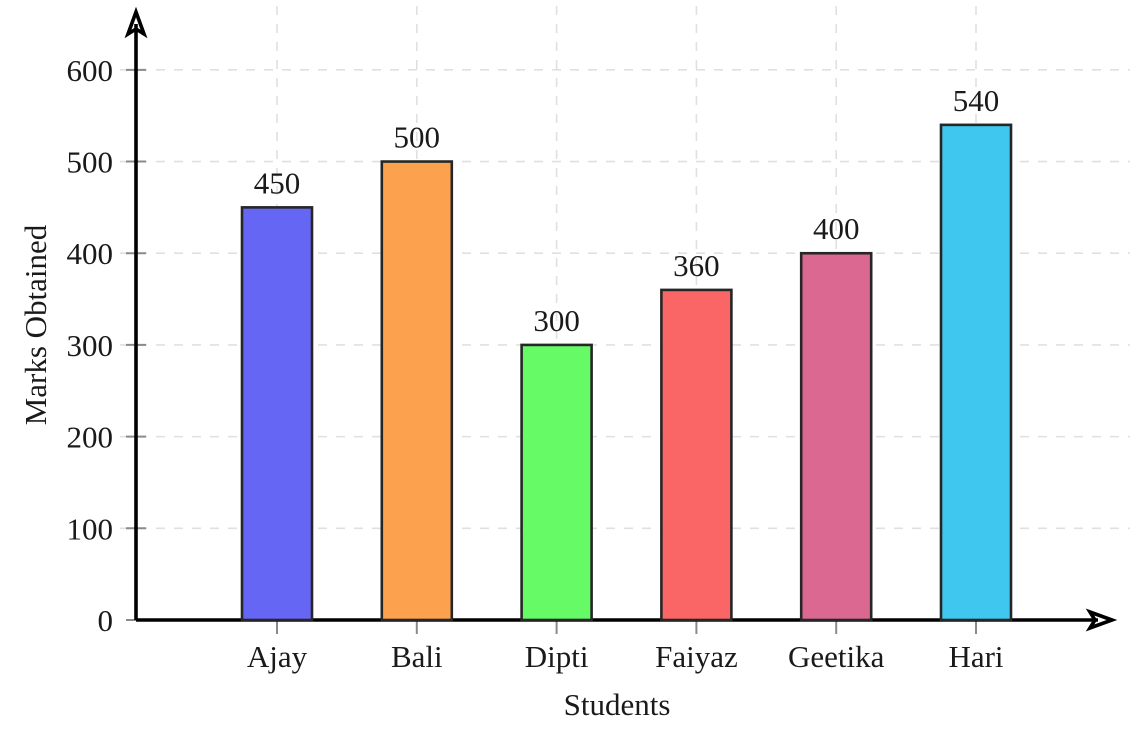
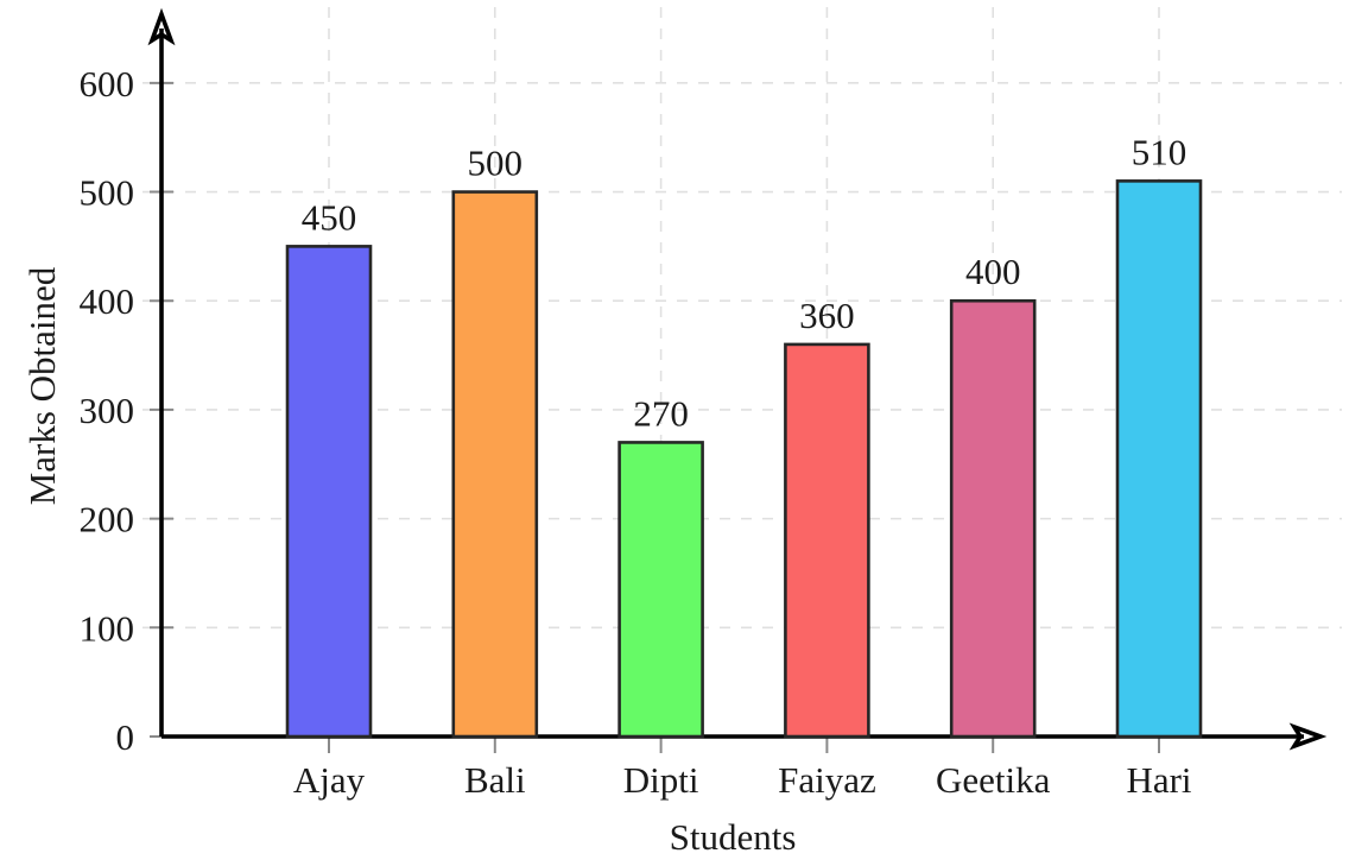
Dipti: 300 -> 270
Hari: 540 -> 510
